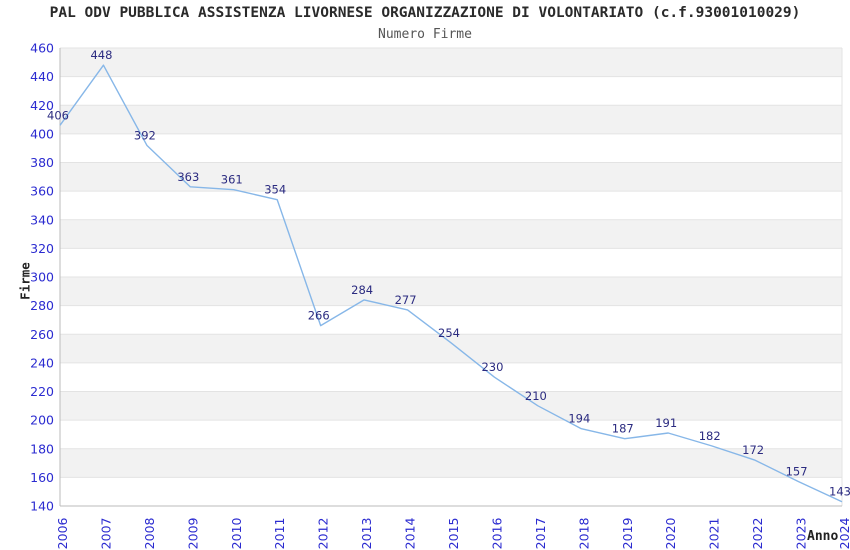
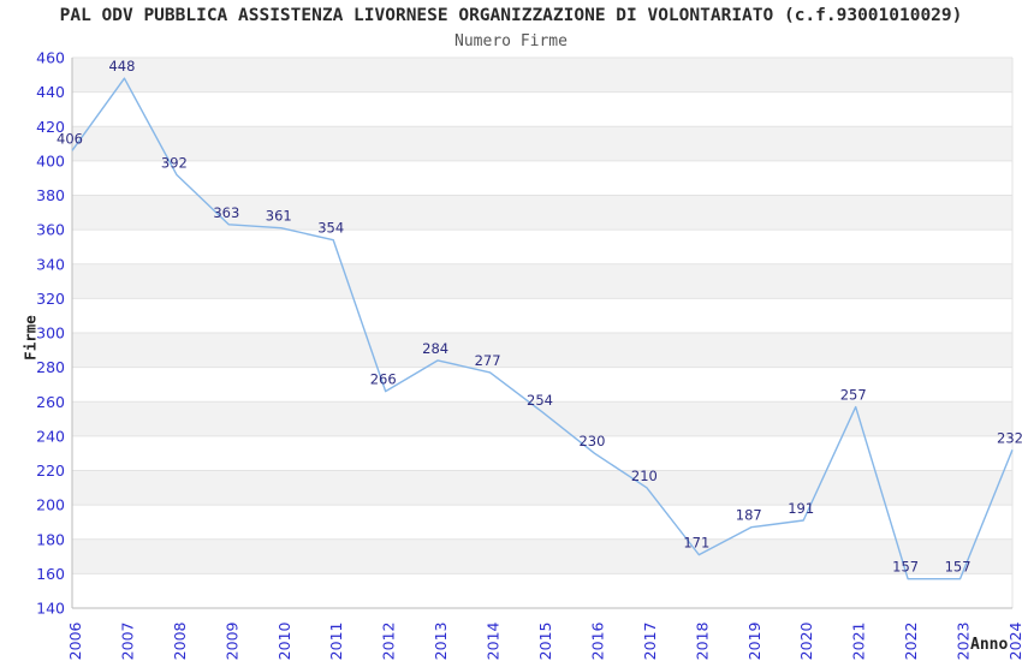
2018: 194 -> 171
2021: 182 -> 257
2022: 172 -> 157
2024: 143 -> 232
